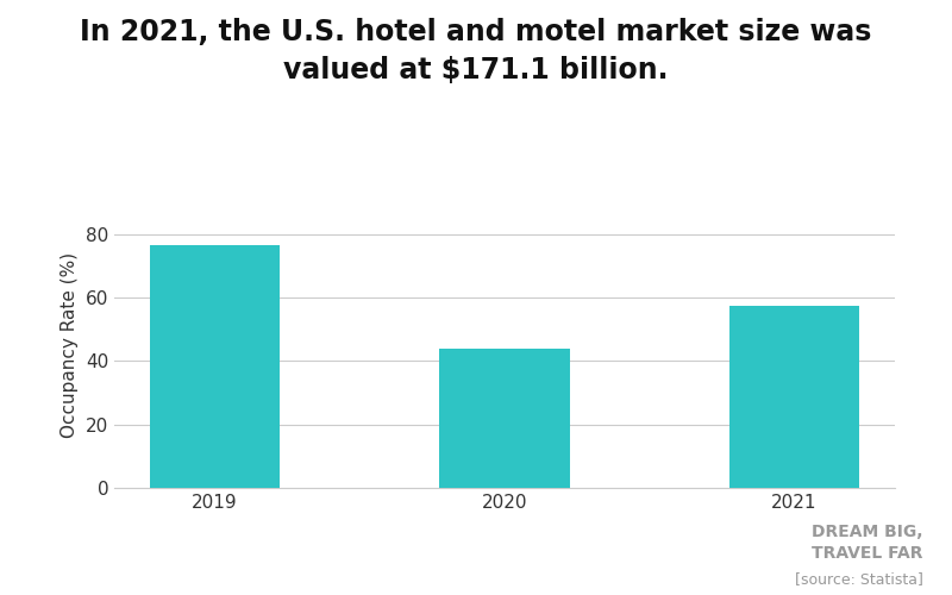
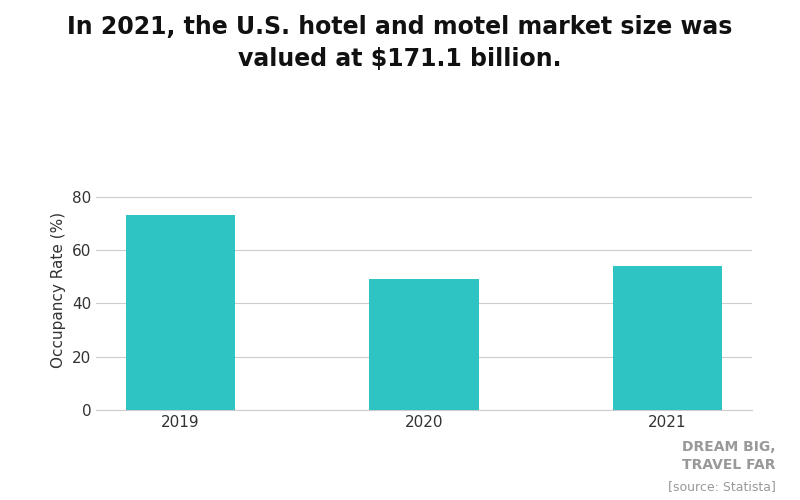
2019: 76.5 -> 73.0
2020: 44.0 -> 49.0
2021: 57.5 -> 54.0
